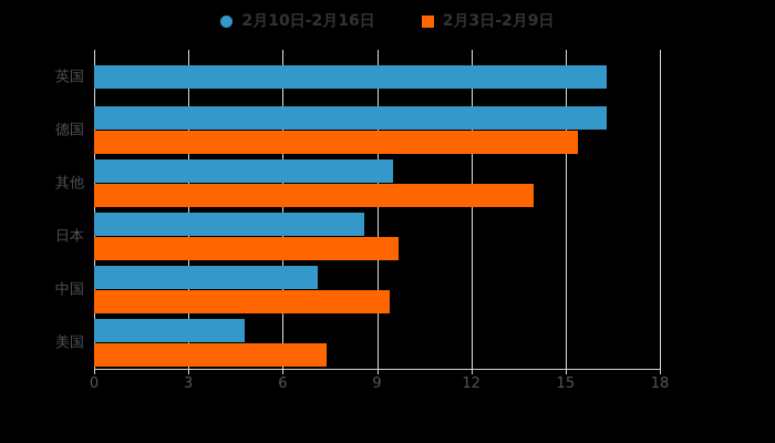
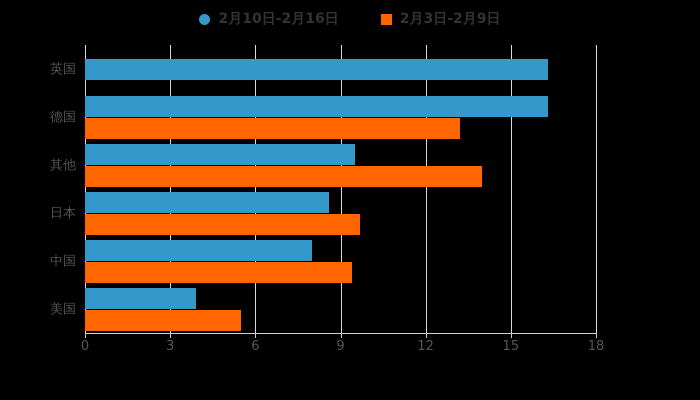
2月3日-2月9日/德国: 15.4 -> 13.2
2月10日-2月16日/中国: 7.1 -> 8.0
2月10日-2月16日/美国: 4.8 -> 3.9
2月3日-2月9日/美国: 7.4 -> 5.5
